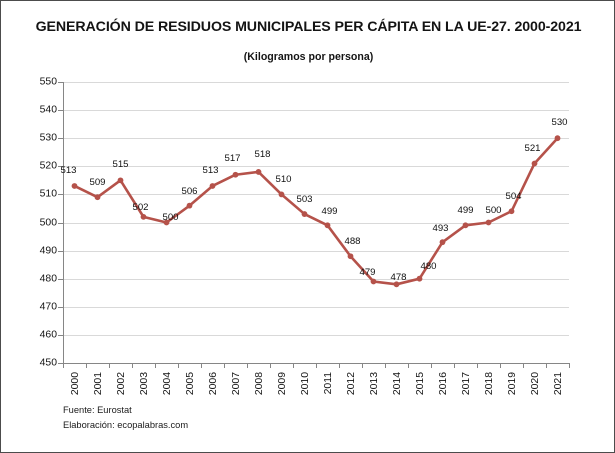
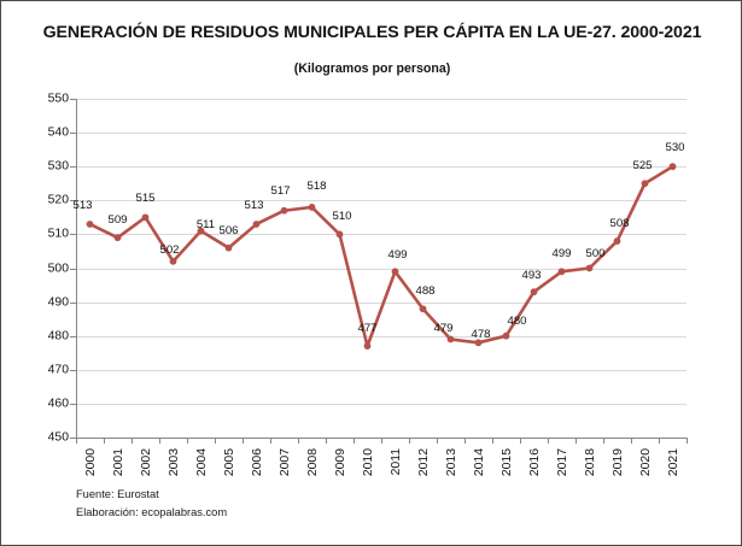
2004: 500 -> 511
2010: 503 -> 477
2019: 504 -> 508
2020: 521 -> 525
